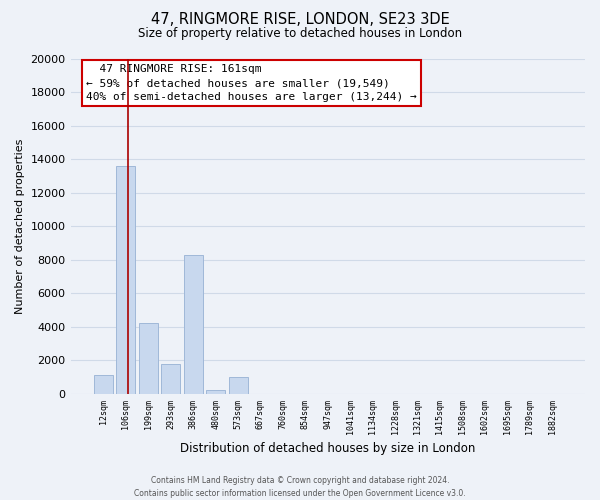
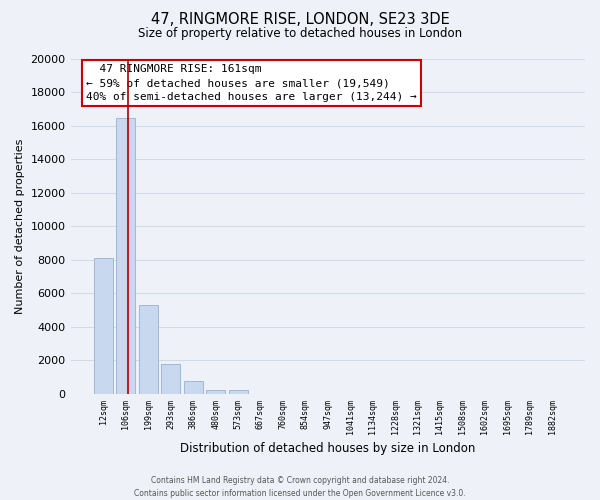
12sqm: 1100 -> 8100
106sqm: 13600 -> 16500
199sqm: 4200 -> 5300
386sqm: 8300 -> 800
573sqm: 1000 -> 200
